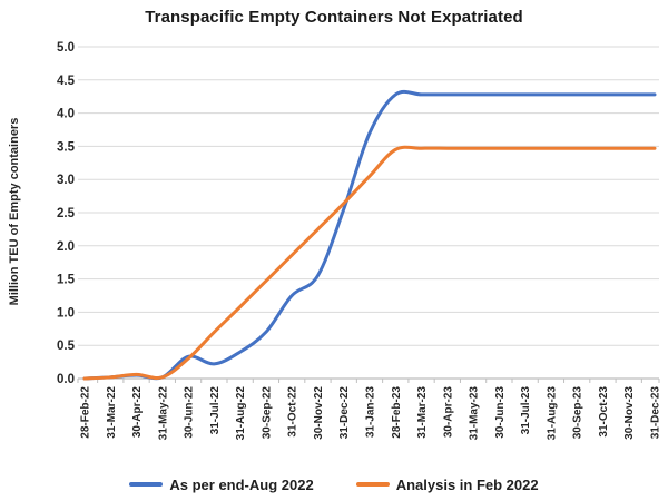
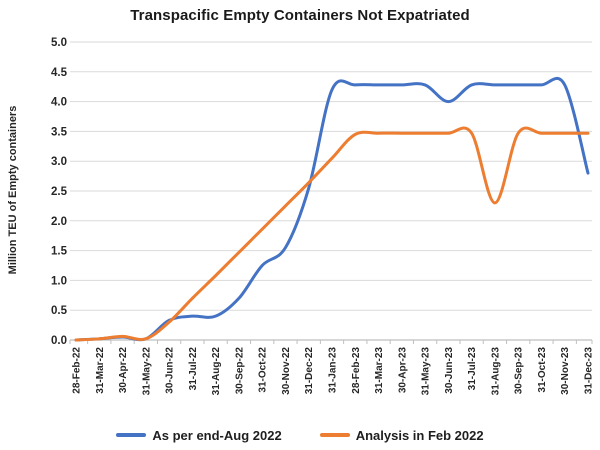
As per end-Aug 2022/31-Jul-22: 0.2 -> 0.4
As per end-Aug 2022/31-Jan-23: 3.7 -> 4.2
As per end-Aug 2022/30-Jun-23: 4.3 -> 4.0
Analysis in Feb 2022/31-Aug-23: 3.5 -> 2.3
As per end-Aug 2022/31-Dec-23: 4.3 -> 2.8
